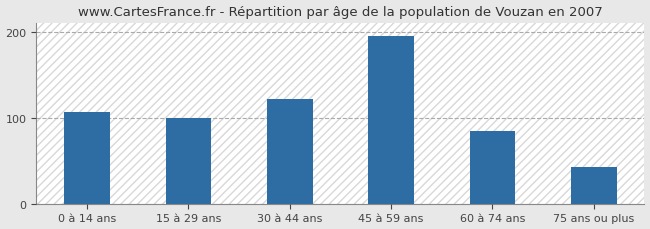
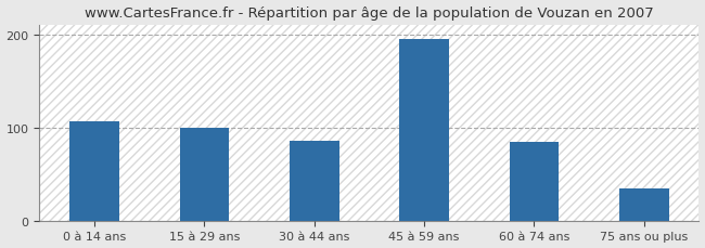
30 à 44 ans: 122 -> 86
75 ans ou plus: 43 -> 34
